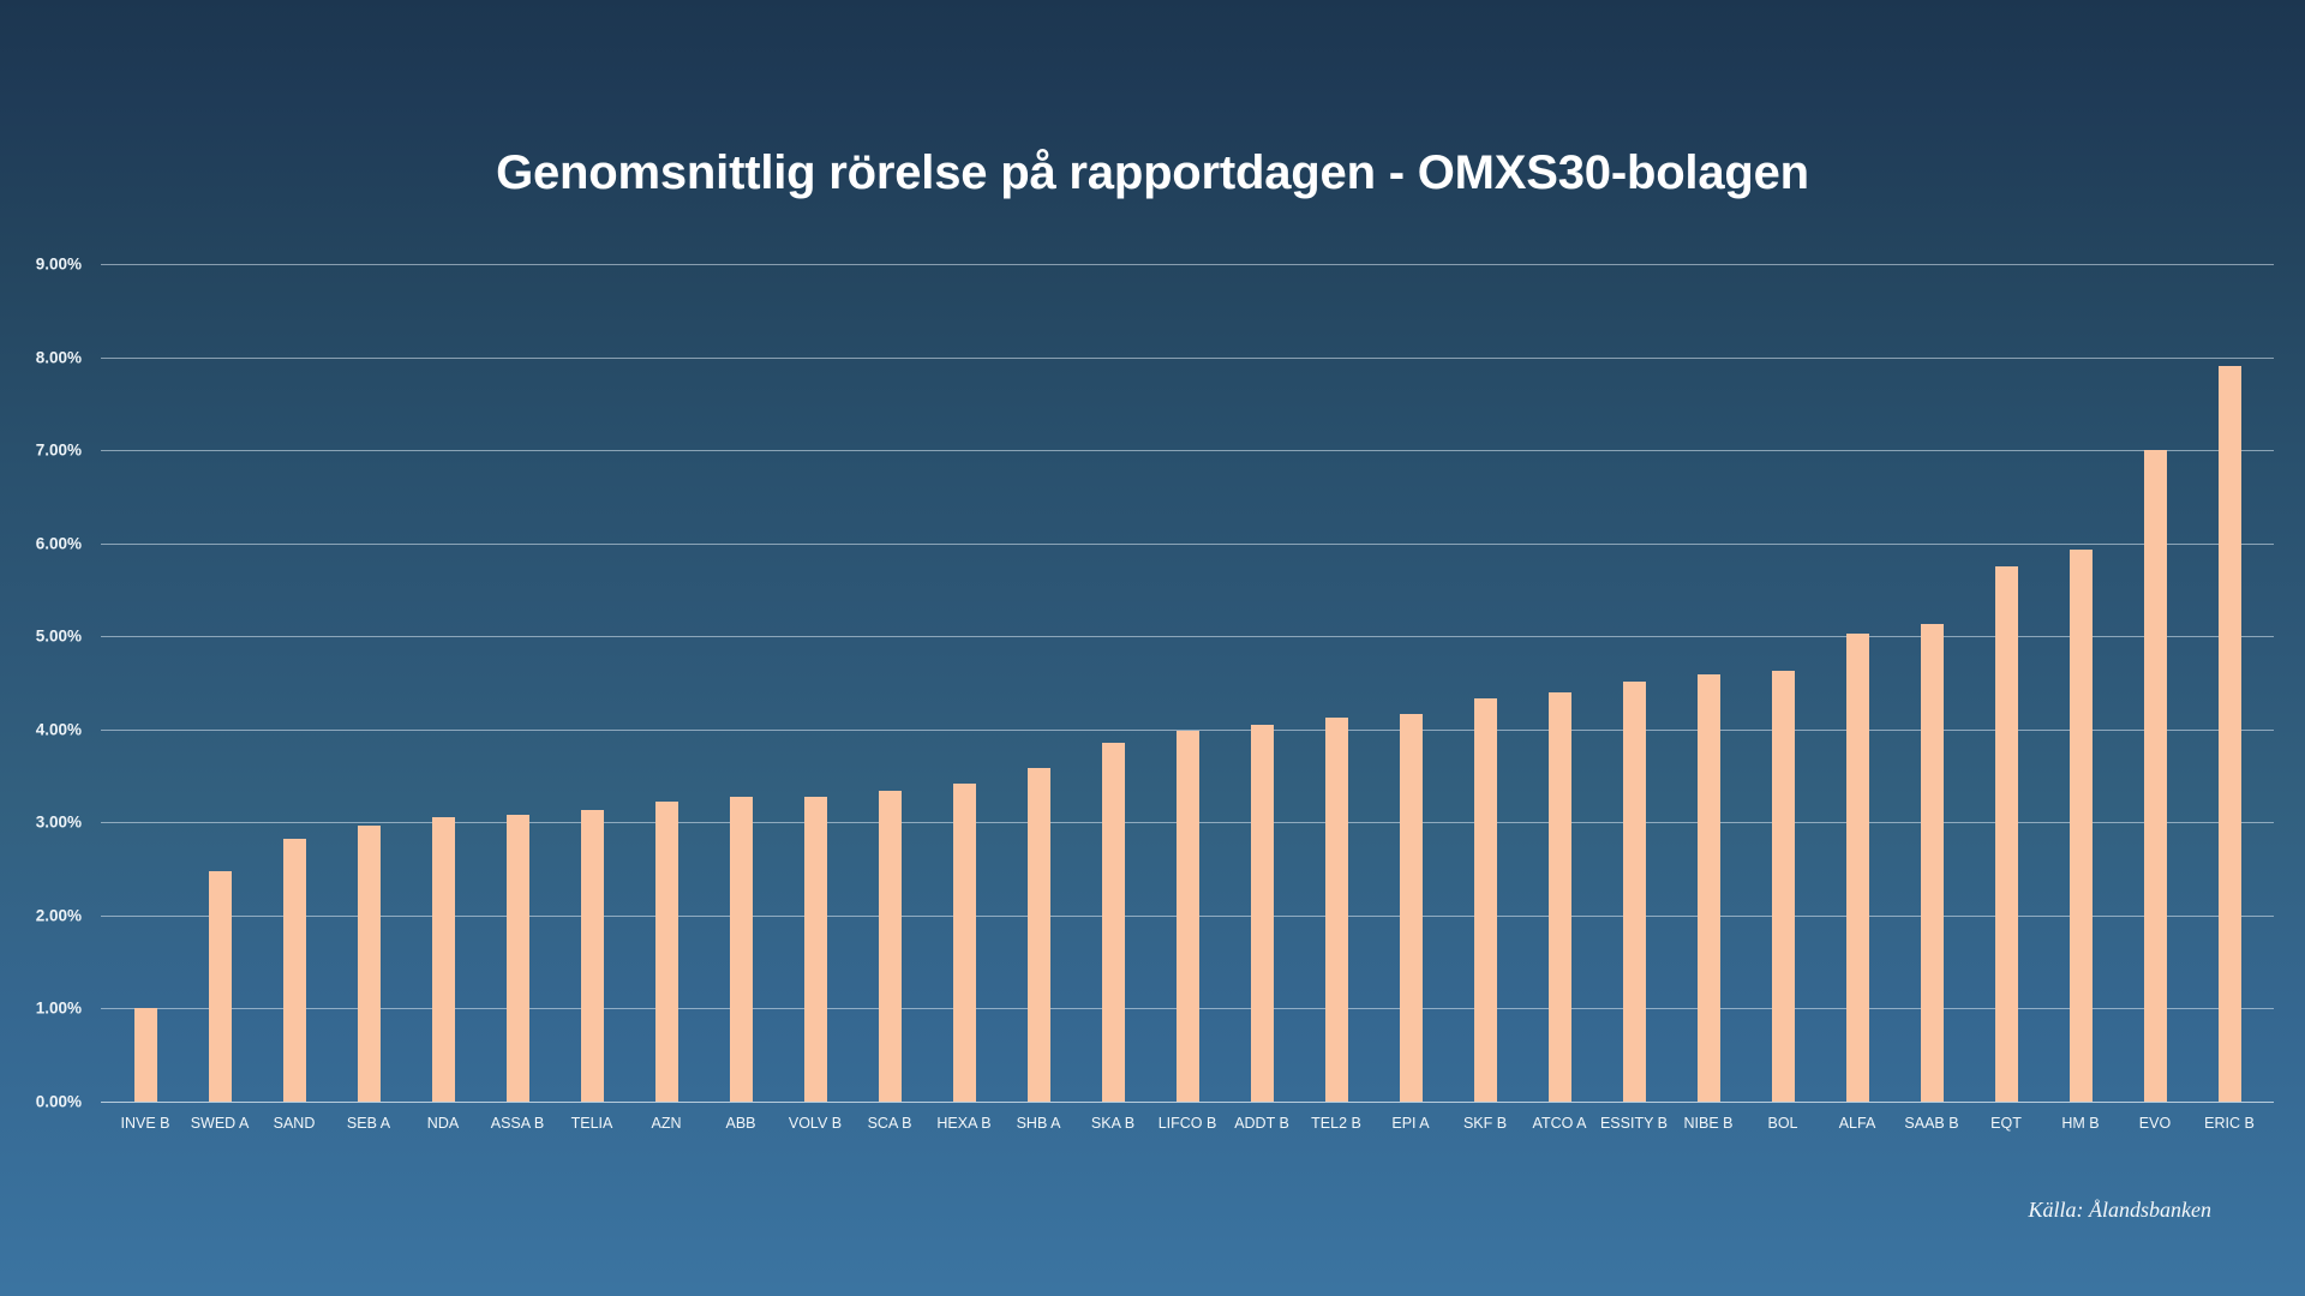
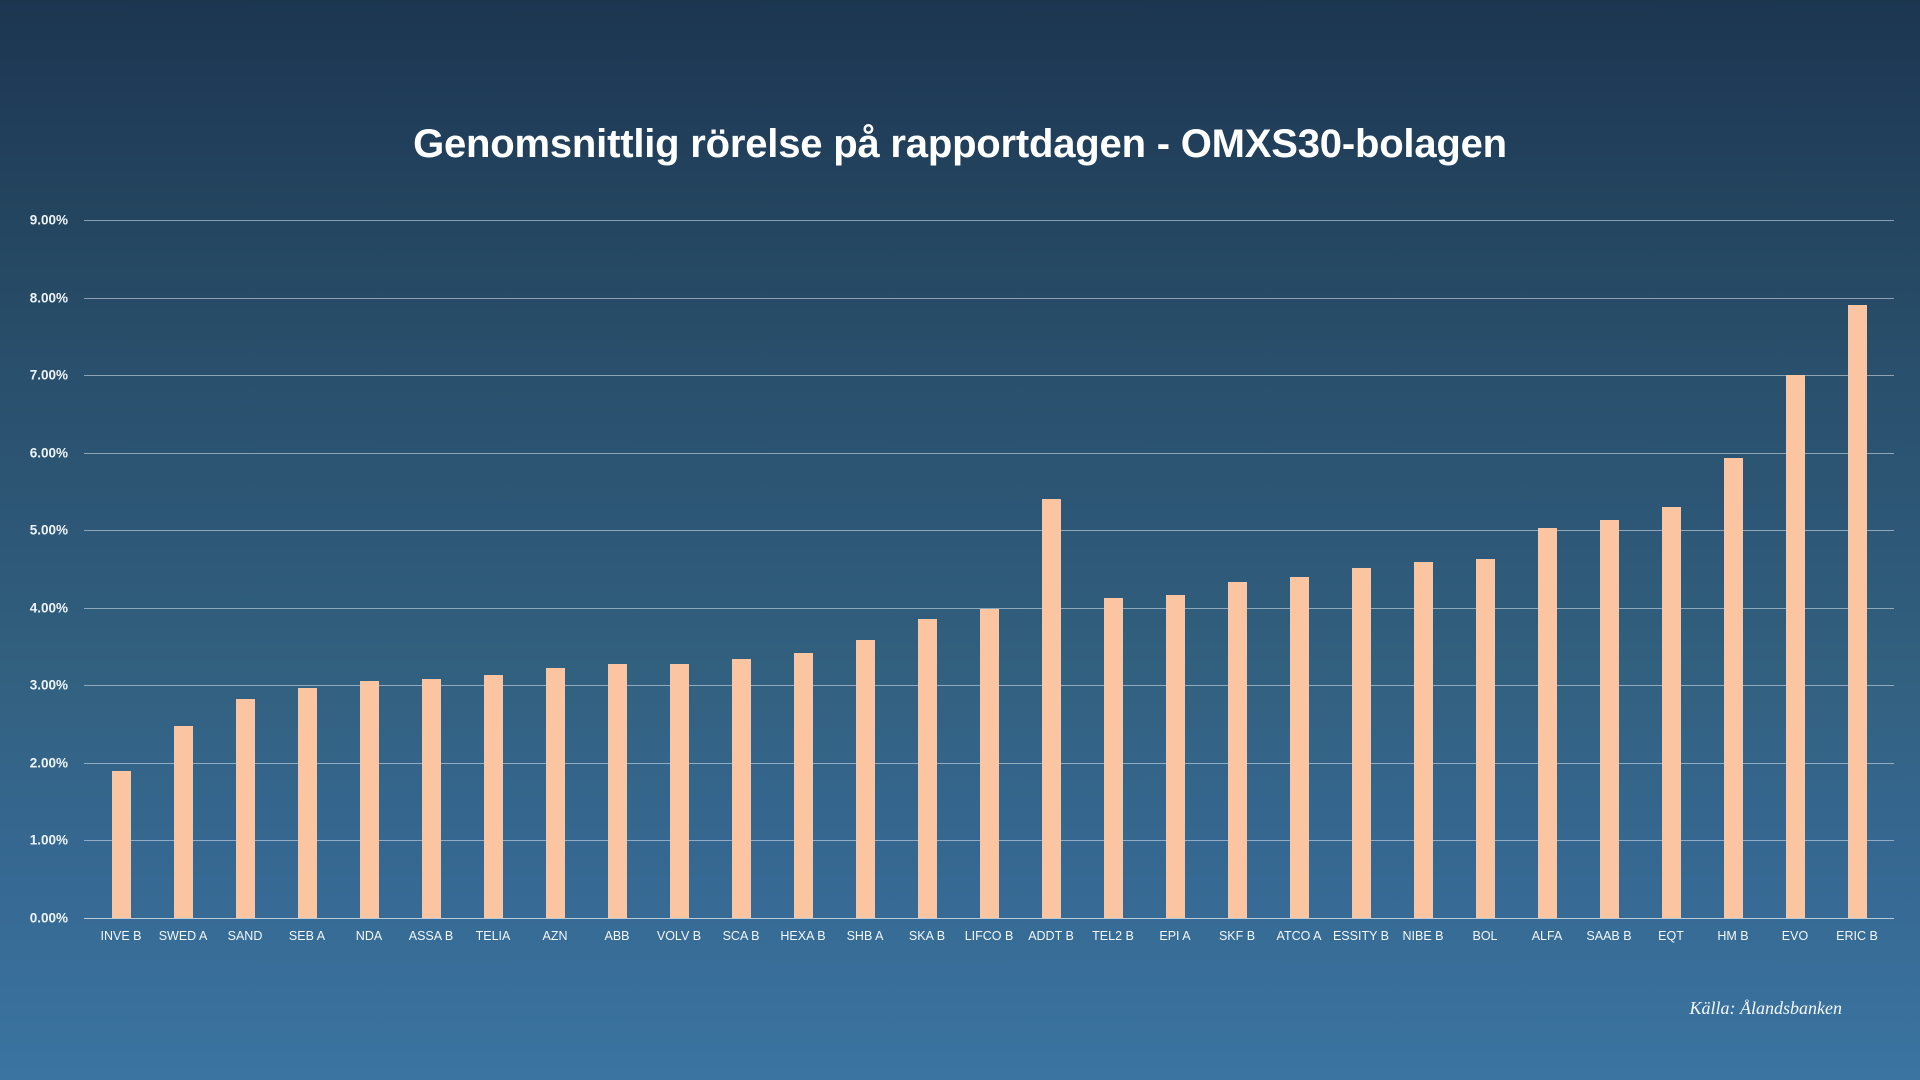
INVE B: 1.0% -> 1.9%
ADDT B: 4.0% -> 5.4%
EQT: 5.8% -> 5.3%
